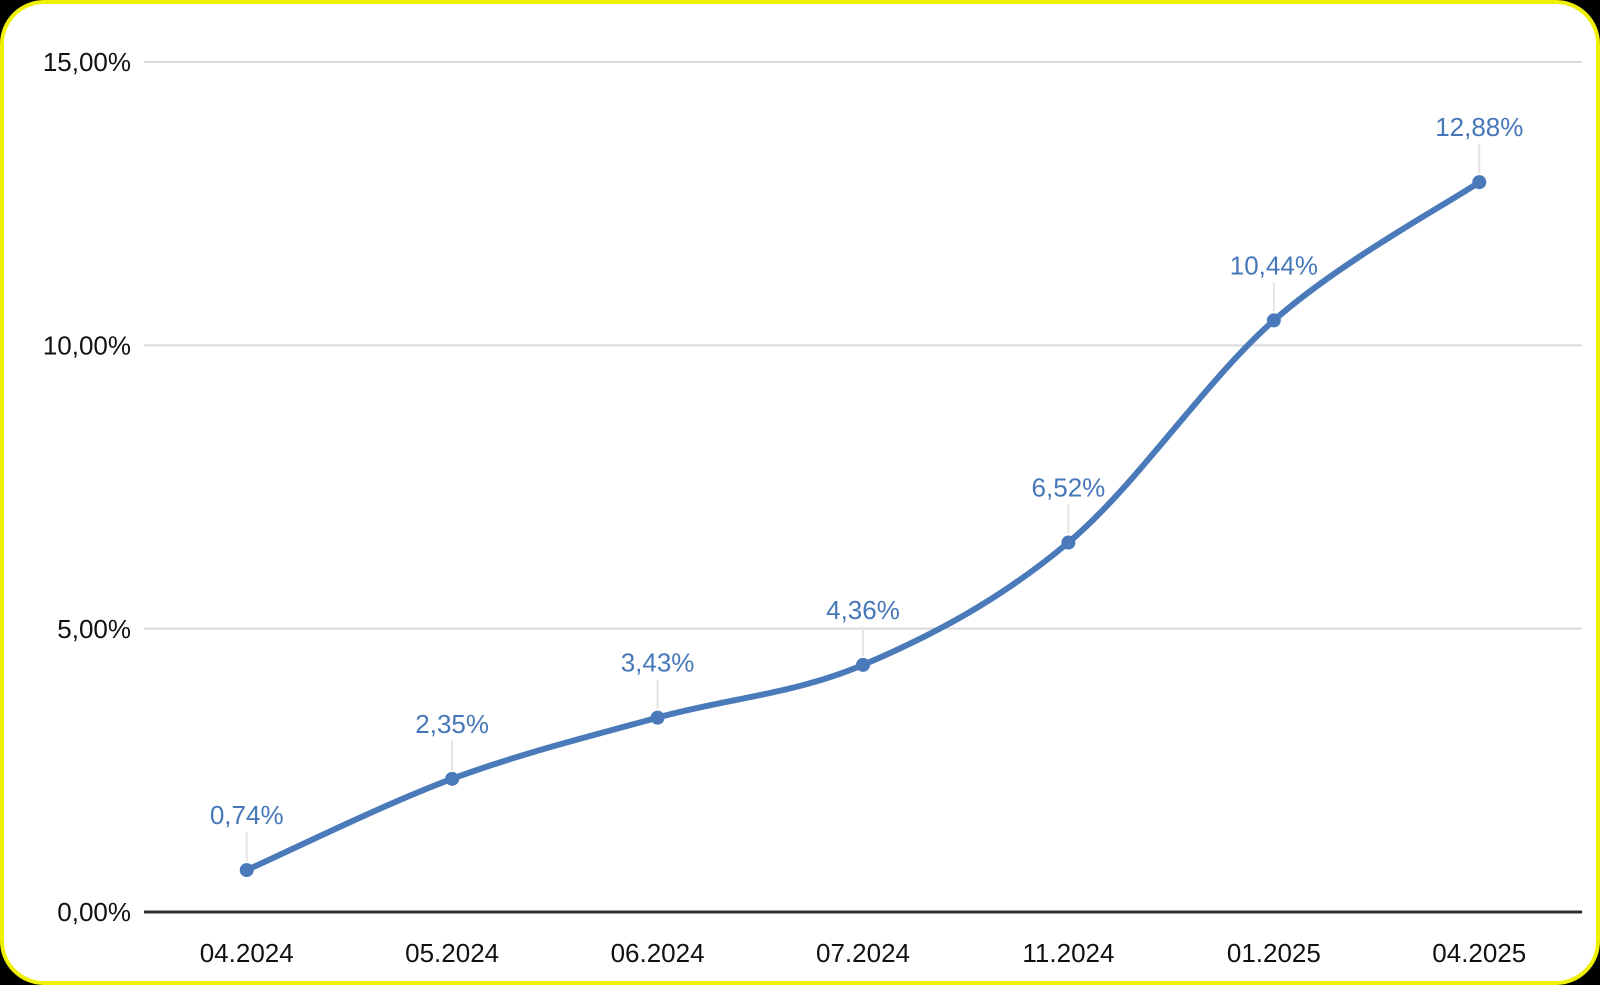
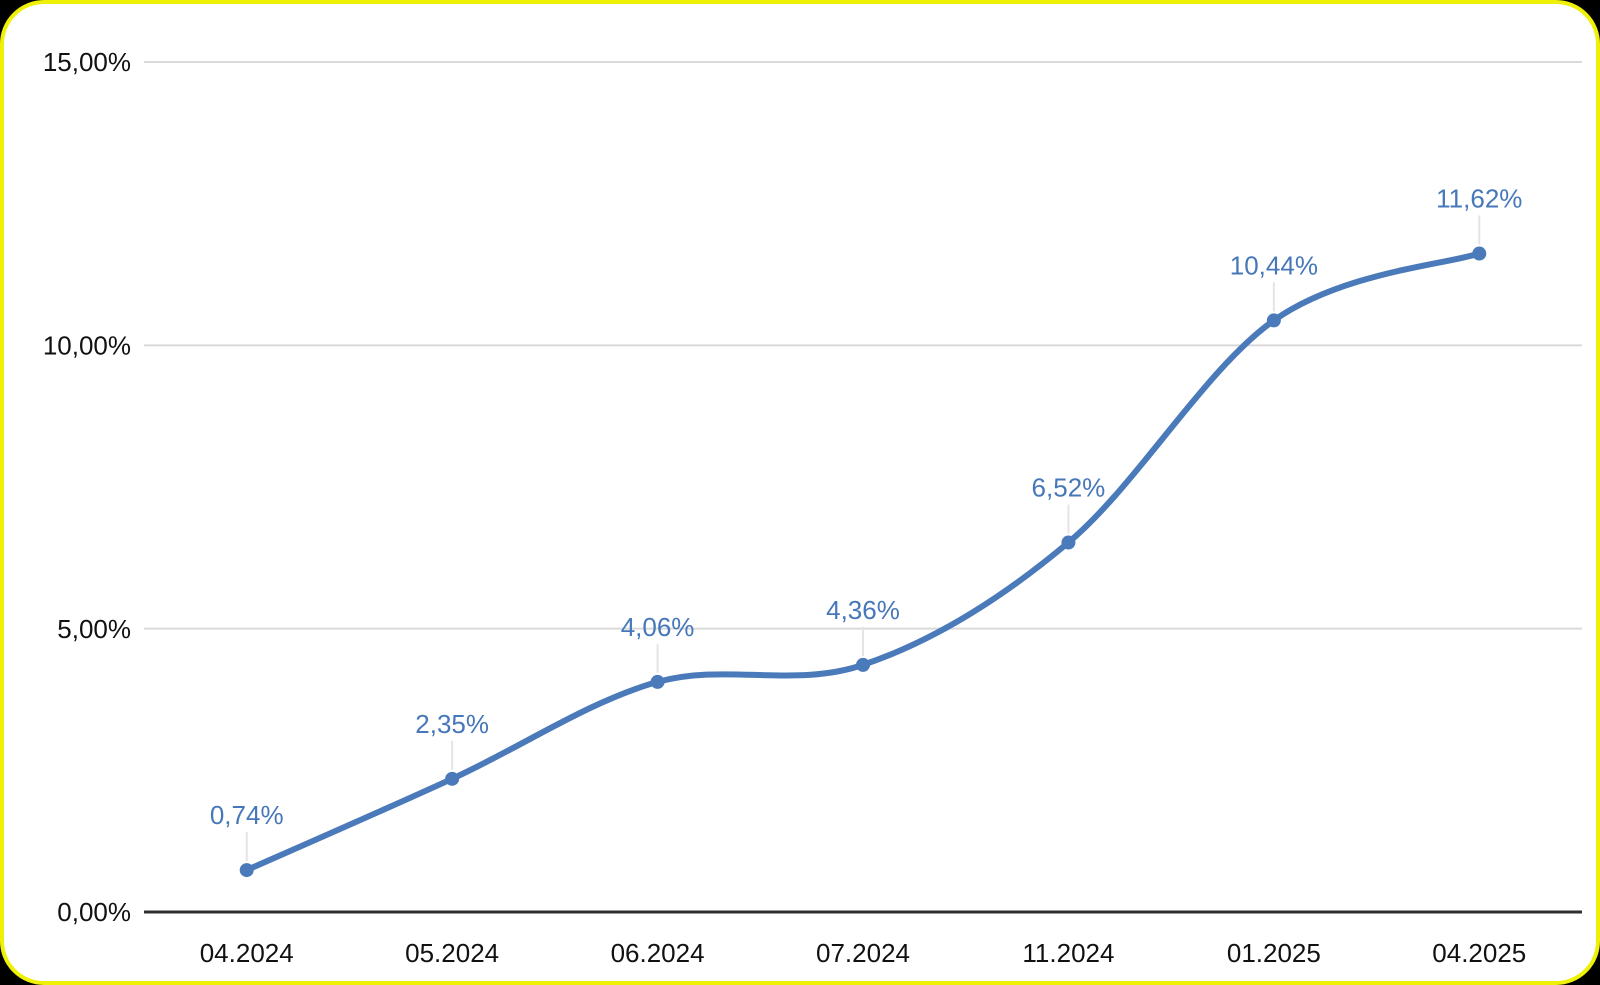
06.2024: 3,43% -> 4,06%
04.2025: 12,88% -> 11,62%
